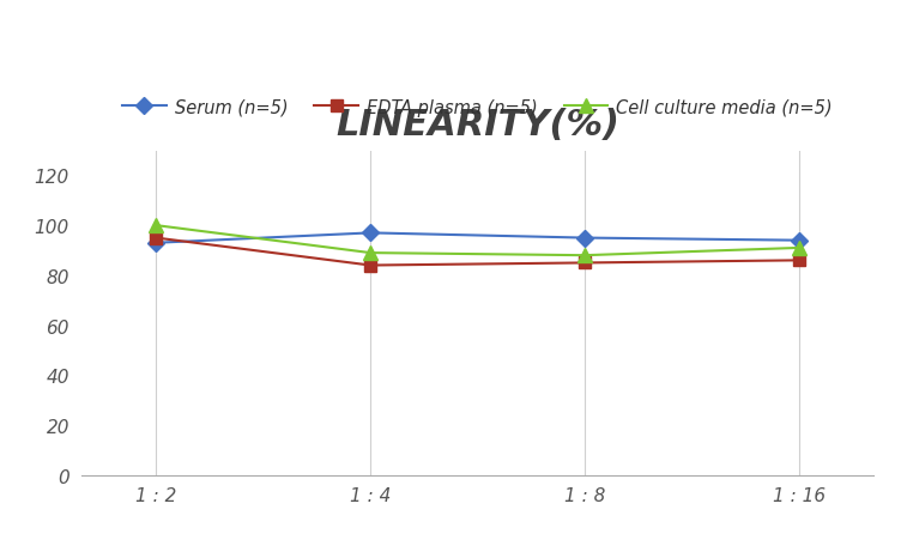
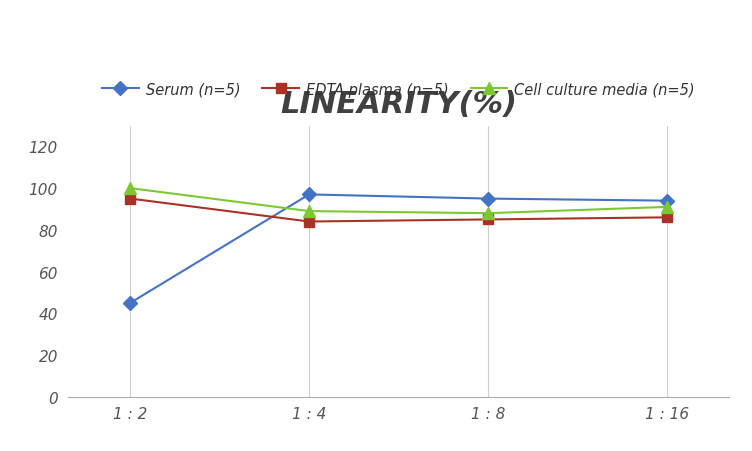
Serum (n=5)/1 : 2: 93 -> 45
